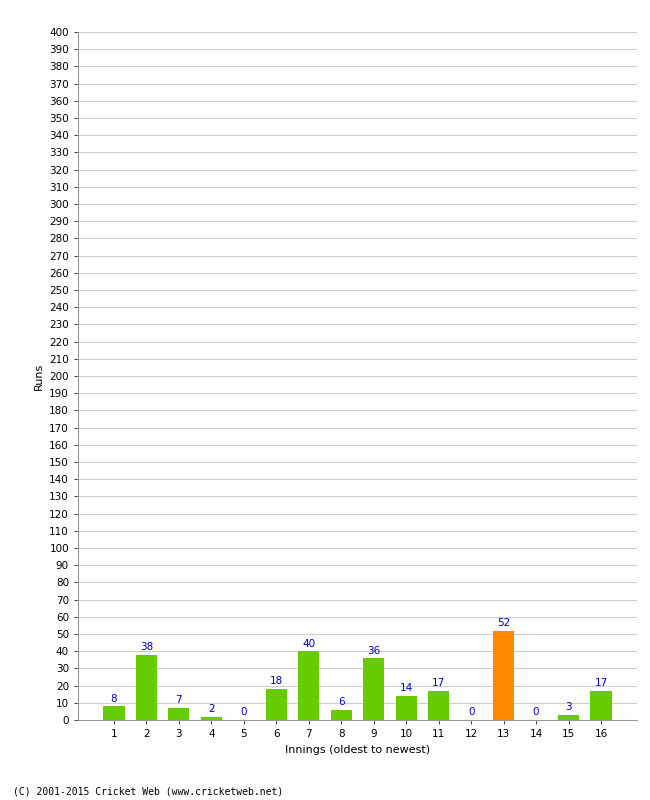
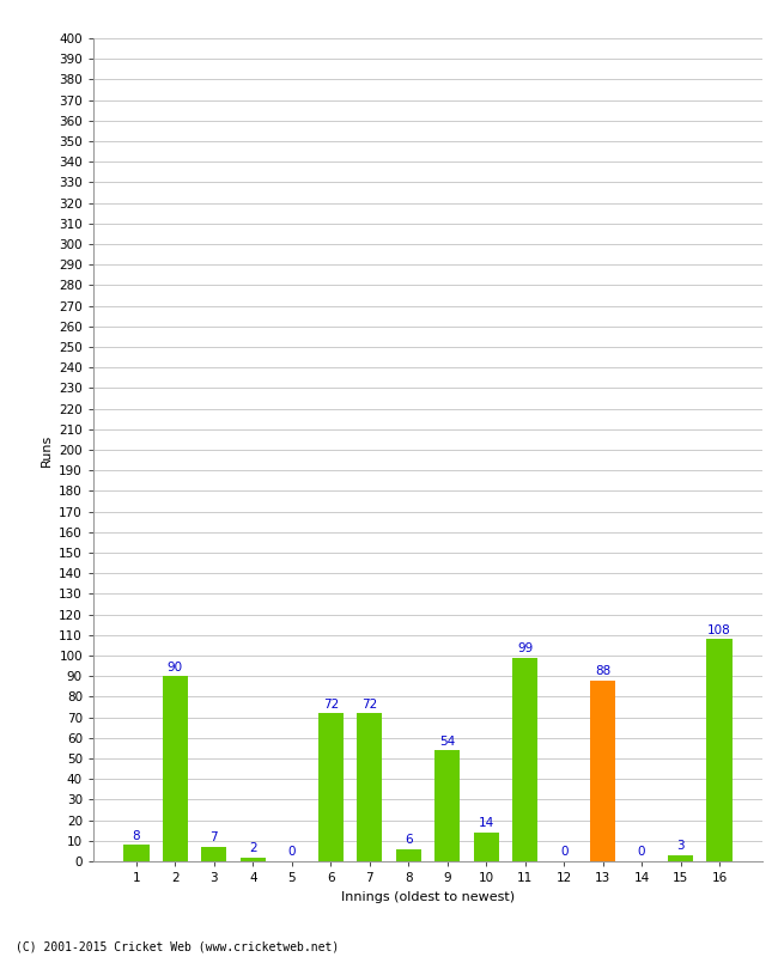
2: 38 -> 90
6: 18 -> 72
7: 40 -> 72
9: 36 -> 54
11: 17 -> 99
13: 52 -> 88
16: 17 -> 108
